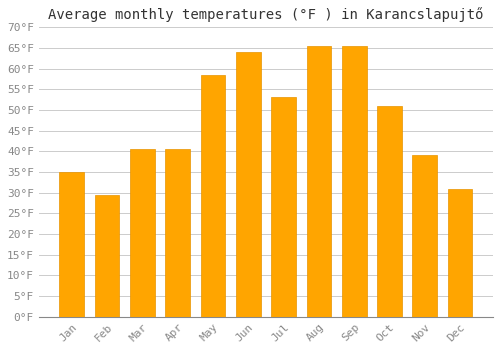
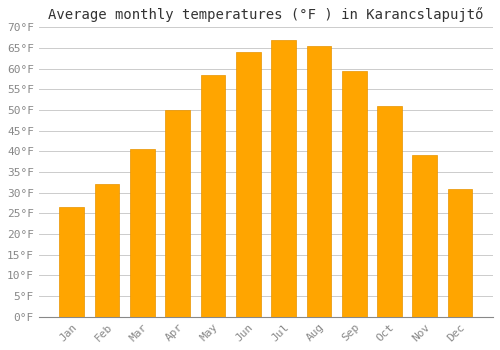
Jan: 35.0°F -> 26.5°F
Feb: 29.5°F -> 32.0°F
Apr: 40.5°F -> 50.0°F
Jul: 53.0°F -> 67.0°F
Sep: 65.5°F -> 59.5°F
